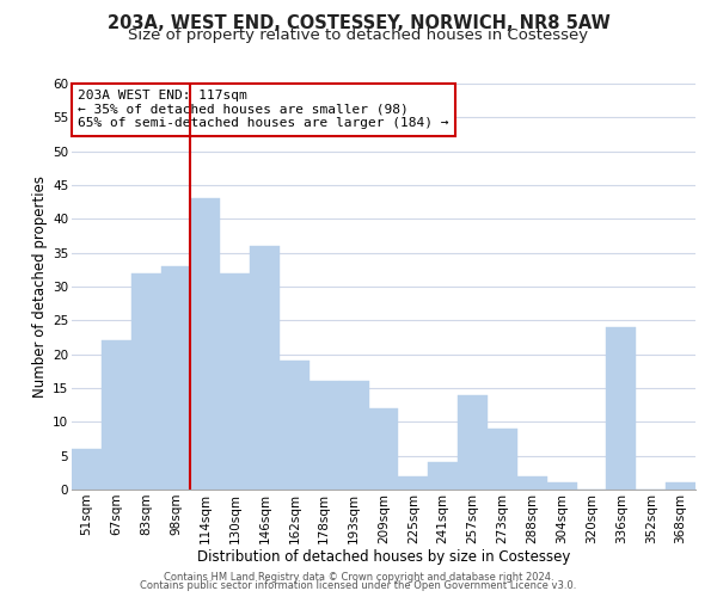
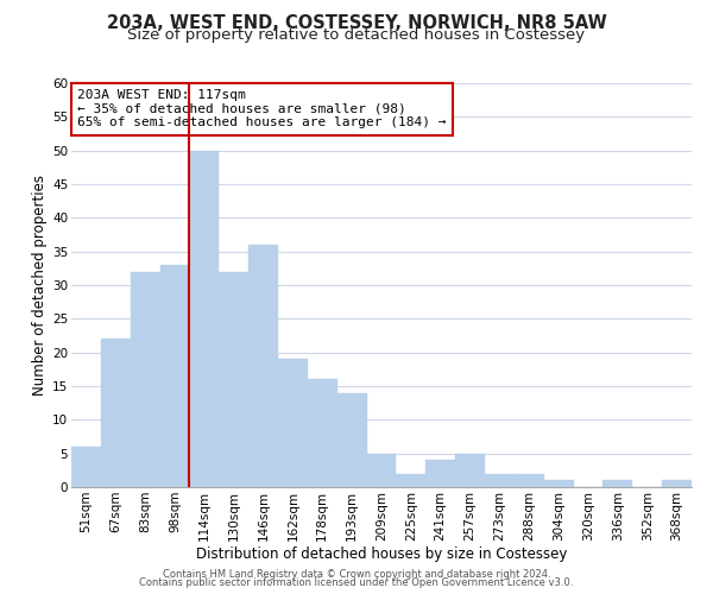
114sqm: 43 -> 50
193sqm: 16 -> 14
209sqm: 12 -> 5
257sqm: 14 -> 5
273sqm: 9 -> 2
336sqm: 24 -> 1
